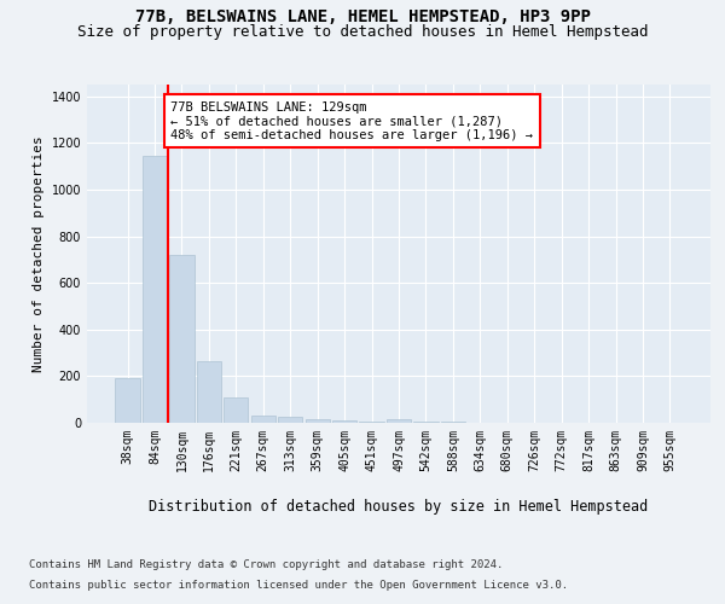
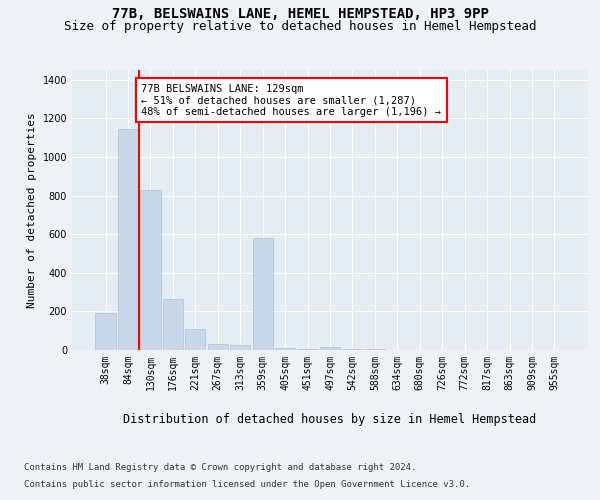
130sqm: 720 -> 830
359sqm: 10 -> 580
